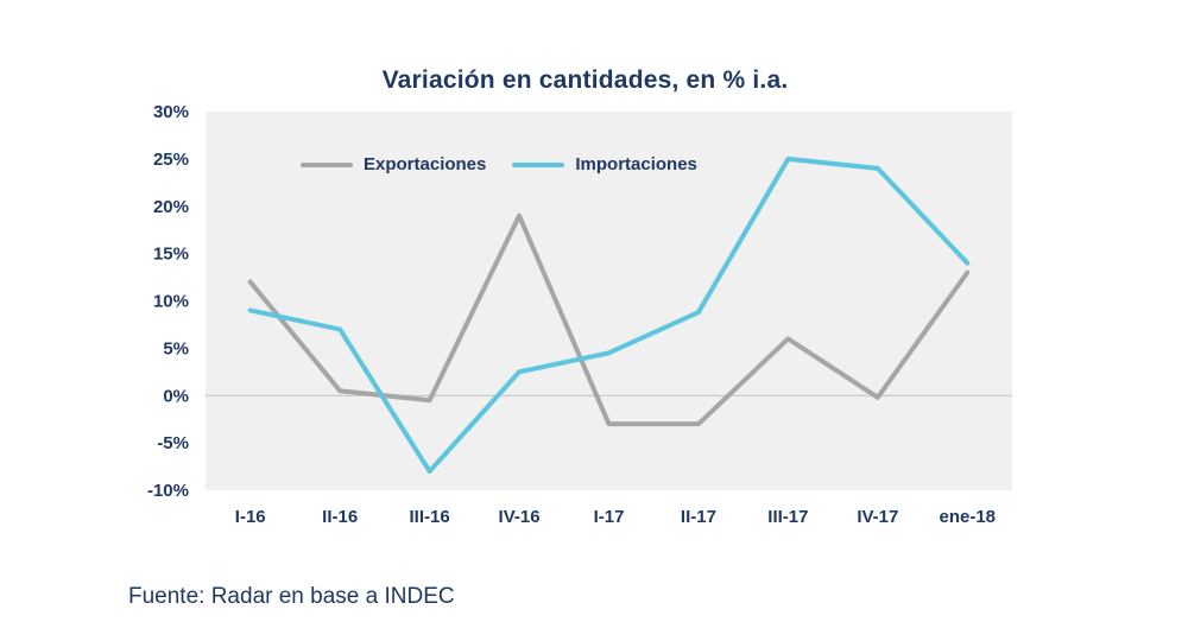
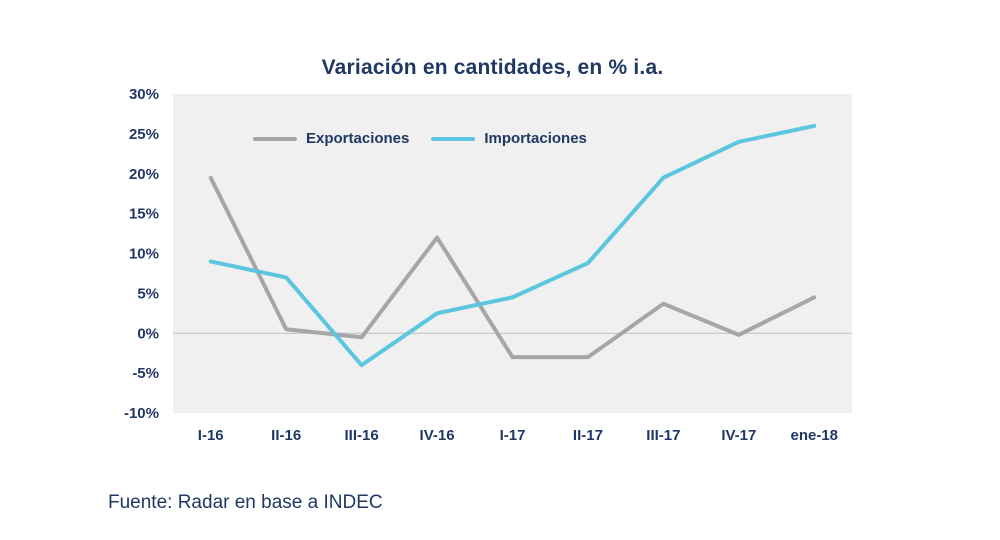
Exportaciones/I-16: 12% -> 20%
Importaciones/III-16: -8% -> -4%
Exportaciones/IV-16: 19% -> 12%
Exportaciones/III-17: 6% -> 4%
Importaciones/III-17: 25% -> 20%
Exportaciones/ene-18: 13% -> 4%
Importaciones/ene-18: 14% -> 26%
